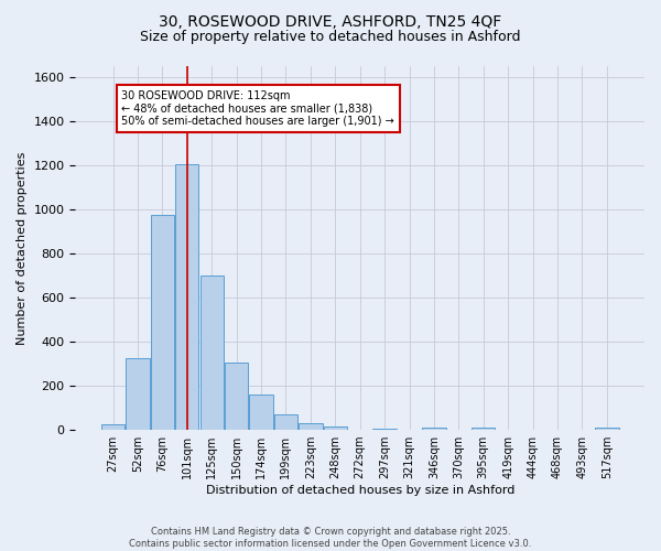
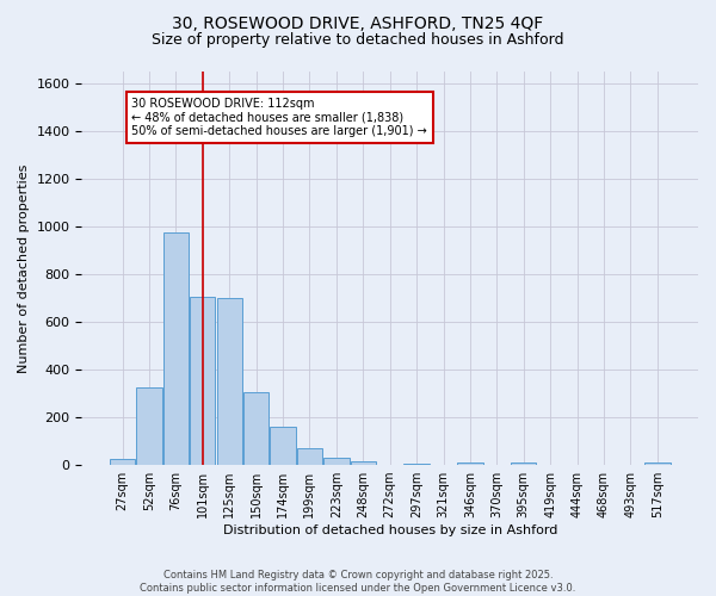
101sqm: 1205 -> 705
